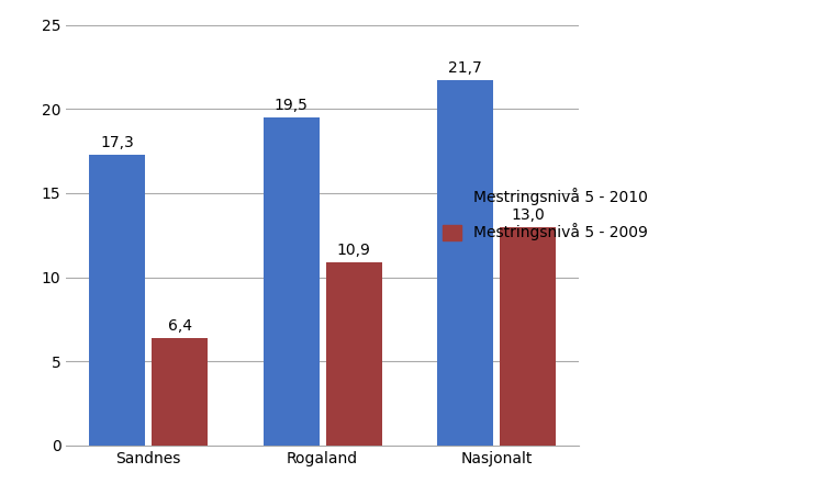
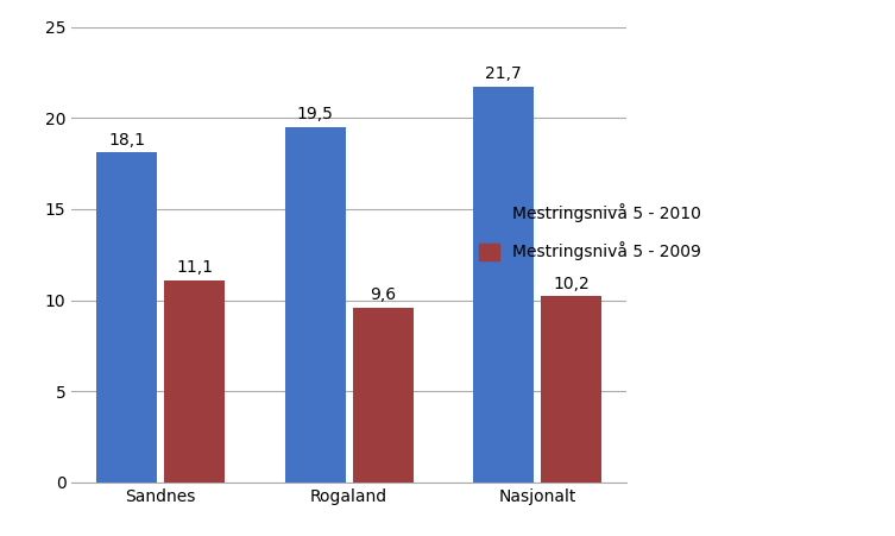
Mestringsnivå 5 - 2010/Sandnes: 17,3 -> 18,1
Mestringsnivå 5 - 2009/Sandnes: 6,4 -> 11,1
Mestringsnivå 5 - 2009/Rogaland: 10,9 -> 9,6
Mestringsnivå 5 - 2009/Nasjonalt: 13,0 -> 10,2
